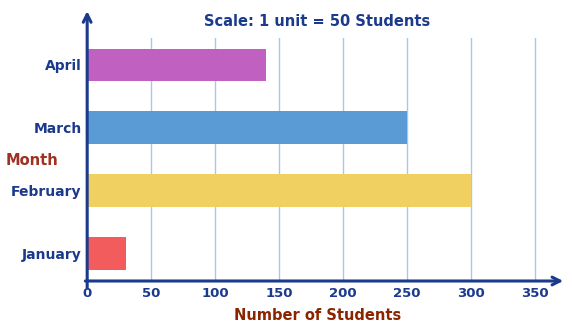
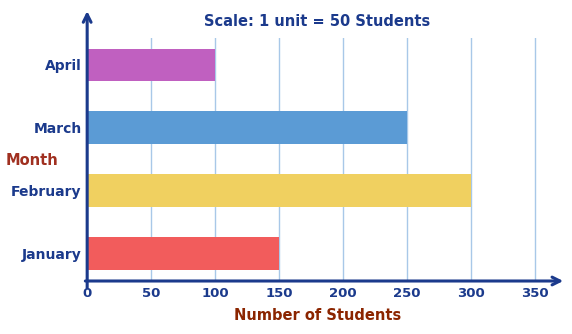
April: 140 -> 100
January: 30 -> 150
